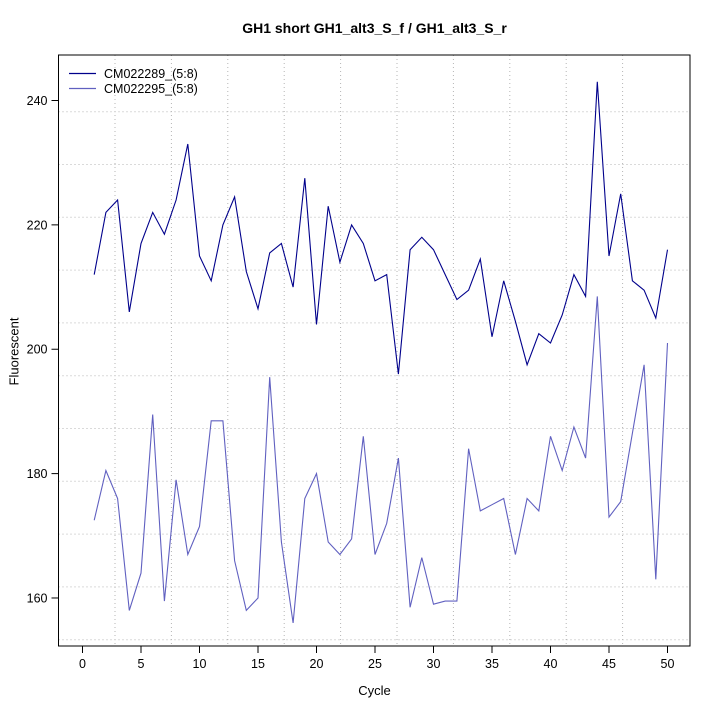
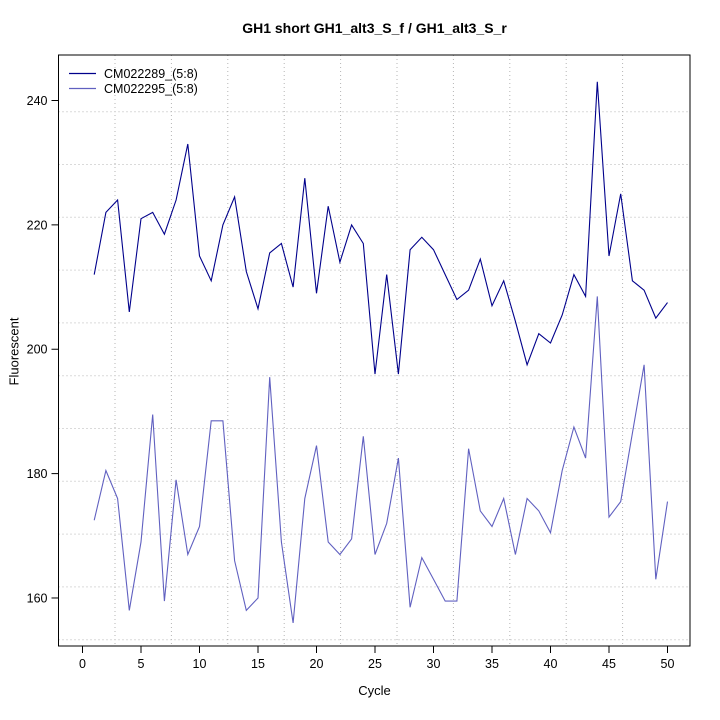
CM022289_(5:8)/5: 217 -> 221
CM022295_(5:8)/5: 164 -> 169
CM022289_(5:8)/20: 204 -> 209
CM022295_(5:8)/20: 180 -> 184
CM022289_(5:8)/25: 211 -> 196
CM022295_(5:8)/30: 159 -> 163
CM022289_(5:8)/35: 202 -> 207
CM022295_(5:8)/35: 175 -> 172
CM022295_(5:8)/40: 186 -> 170
CM022289_(5:8)/50: 216 -> 208
CM022295_(5:8)/50: 201 -> 176
